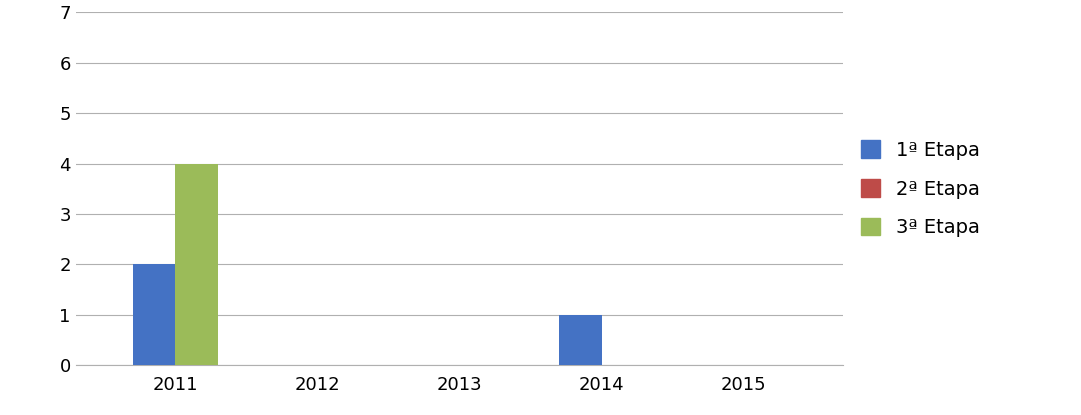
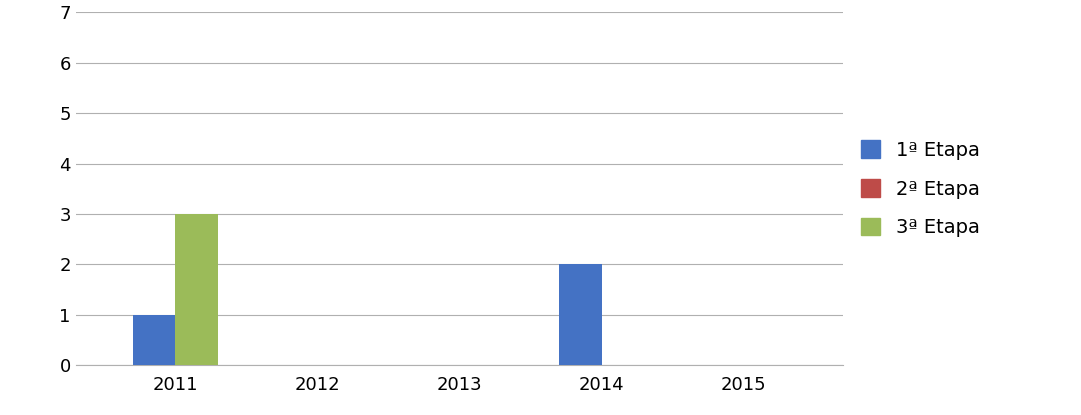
1ª Etapa/2011: 2 -> 1
3ª Etapa/2011: 4 -> 3
1ª Etapa/2014: 1 -> 2
